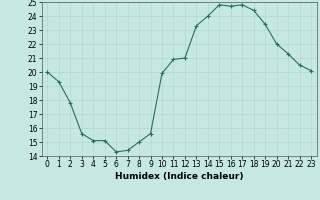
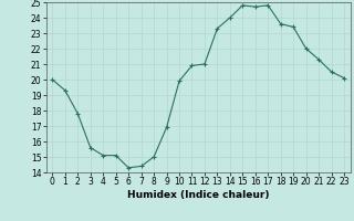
9: 15.6 -> 16.9
18: 24.4 -> 23.6
